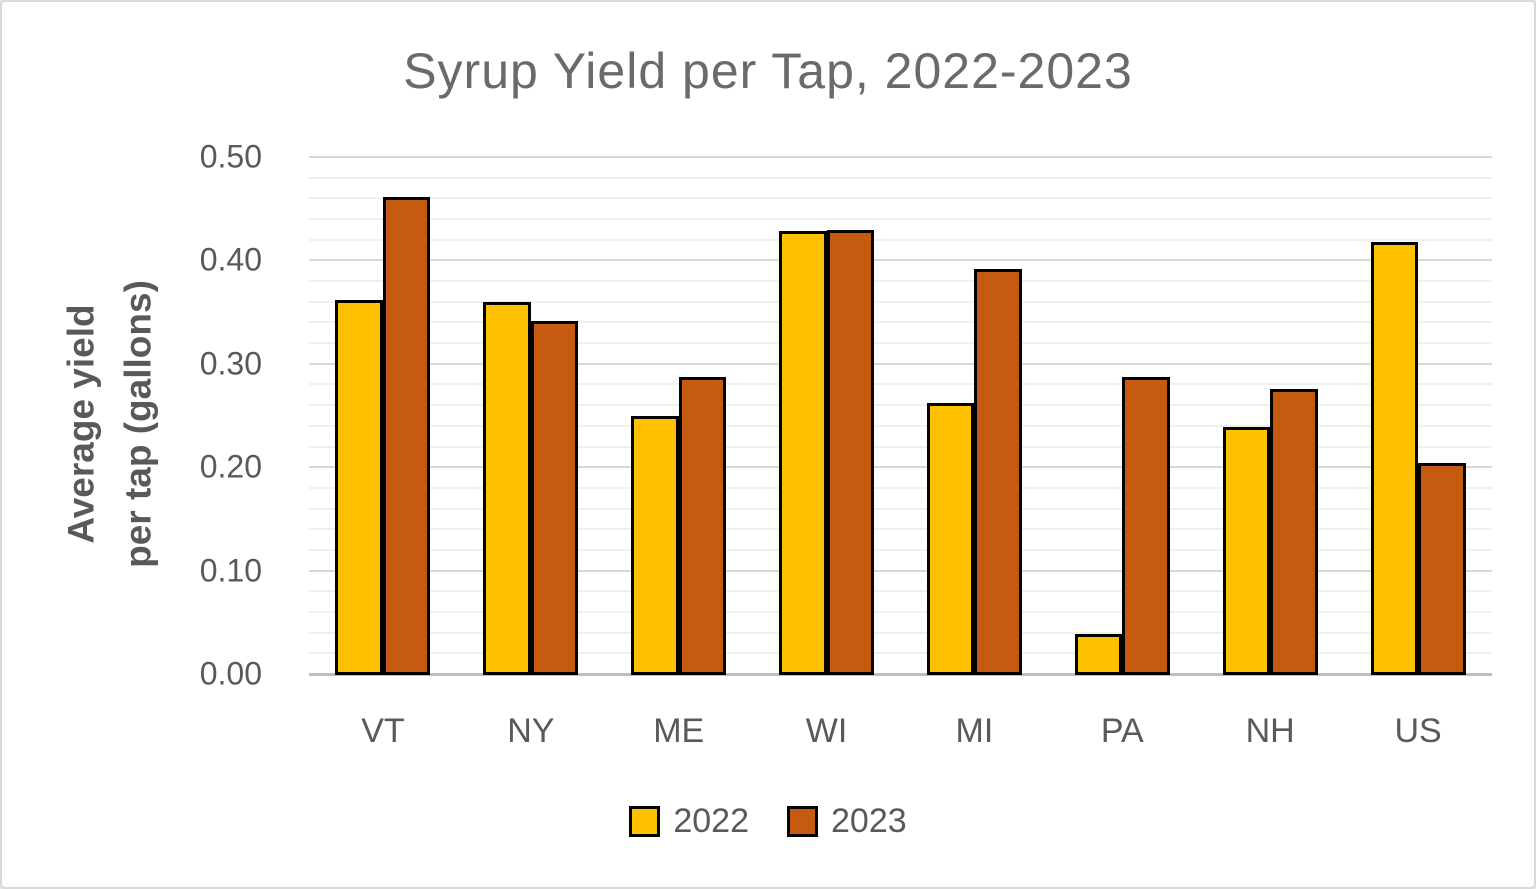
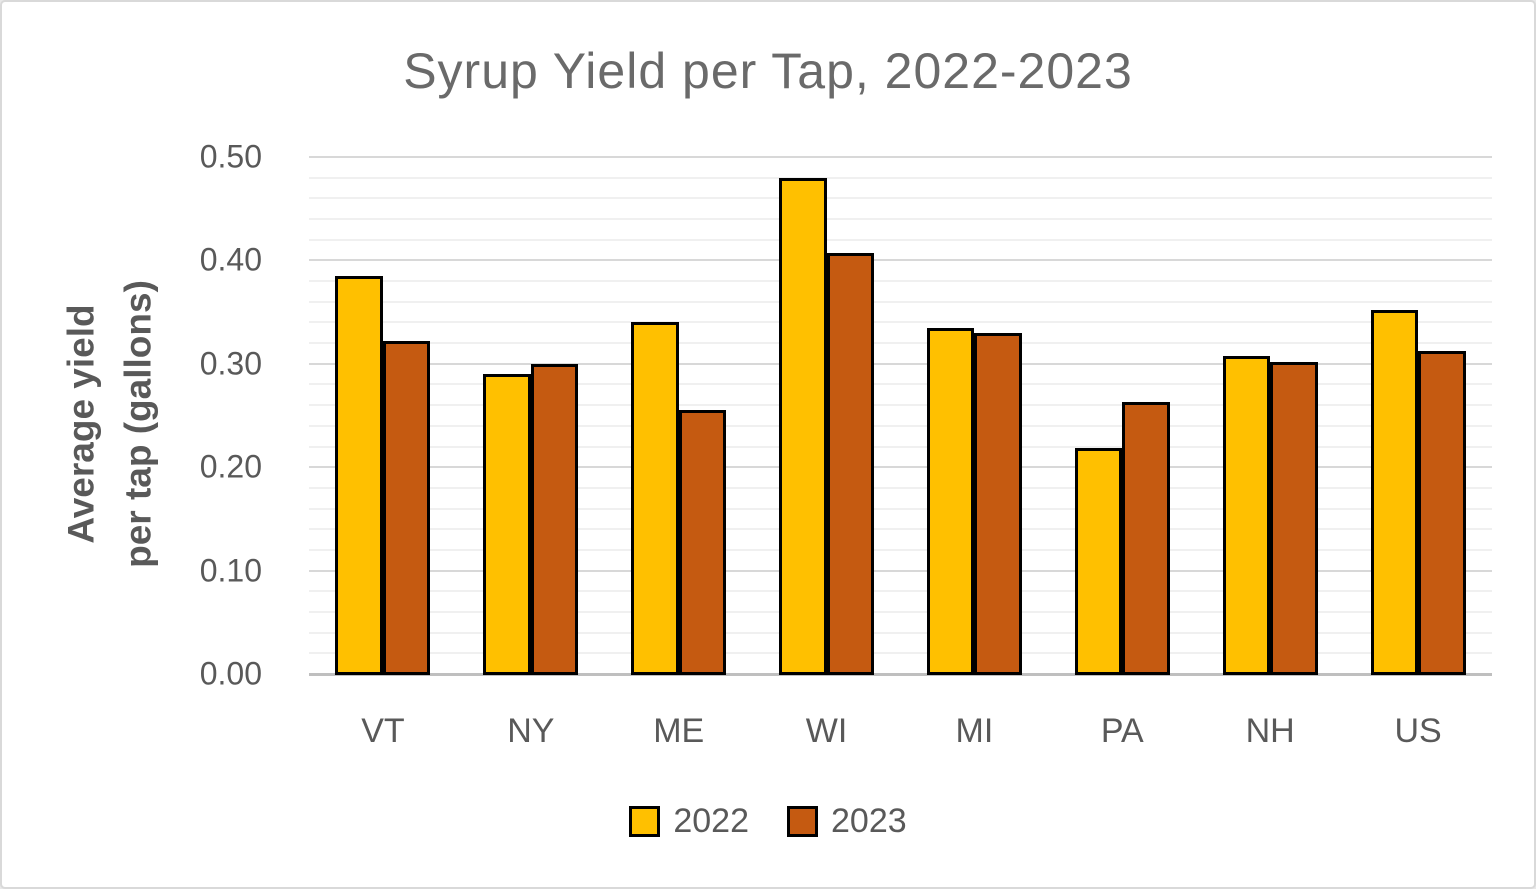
2022/VT: 0.362 -> 0.385
2023/VT: 0.461 -> 0.322
2022/NY: 0.360 -> 0.290
2023/NY: 0.341 -> 0.300
2022/ME: 0.250 -> 0.340
2023/ME: 0.287 -> 0.255
2022/WI: 0.428 -> 0.480
2023/WI: 0.429 -> 0.407
2022/MI: 0.262 -> 0.335
2023/MI: 0.392 -> 0.330
2022/PA: 0.039 -> 0.219
2023/PA: 0.287 -> 0.263
2022/NH: 0.239 -> 0.308
2023/NH: 0.276 -> 0.302
2022/US: 0.418 -> 0.352
2023/US: 0.204 -> 0.312
